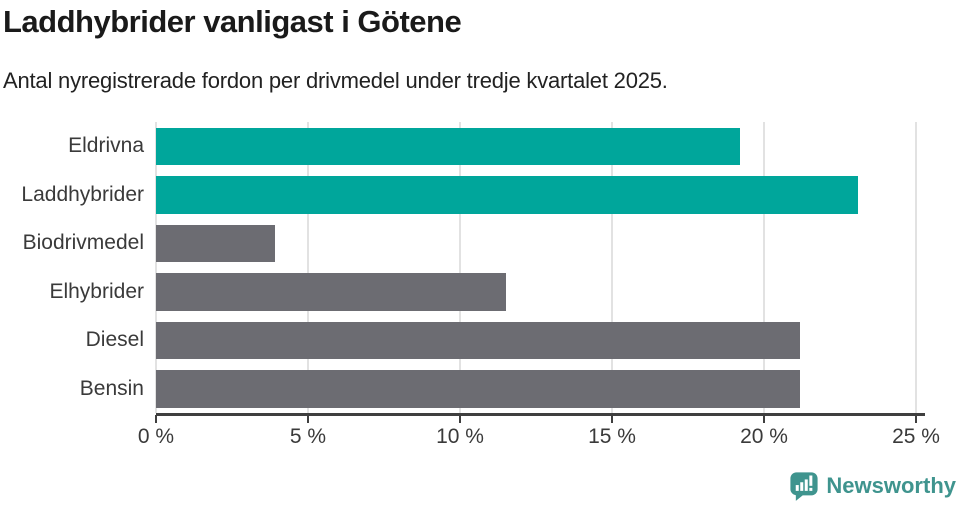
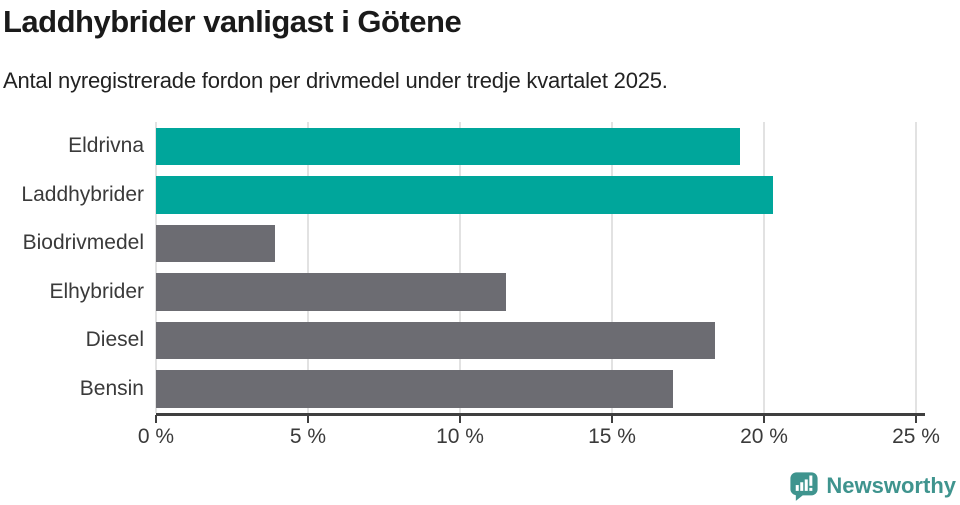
Laddhybrider: 23.1% -> 20.3%
Diesel: 21.2% -> 18.4%
Bensin: 21.2% -> 17.0%
